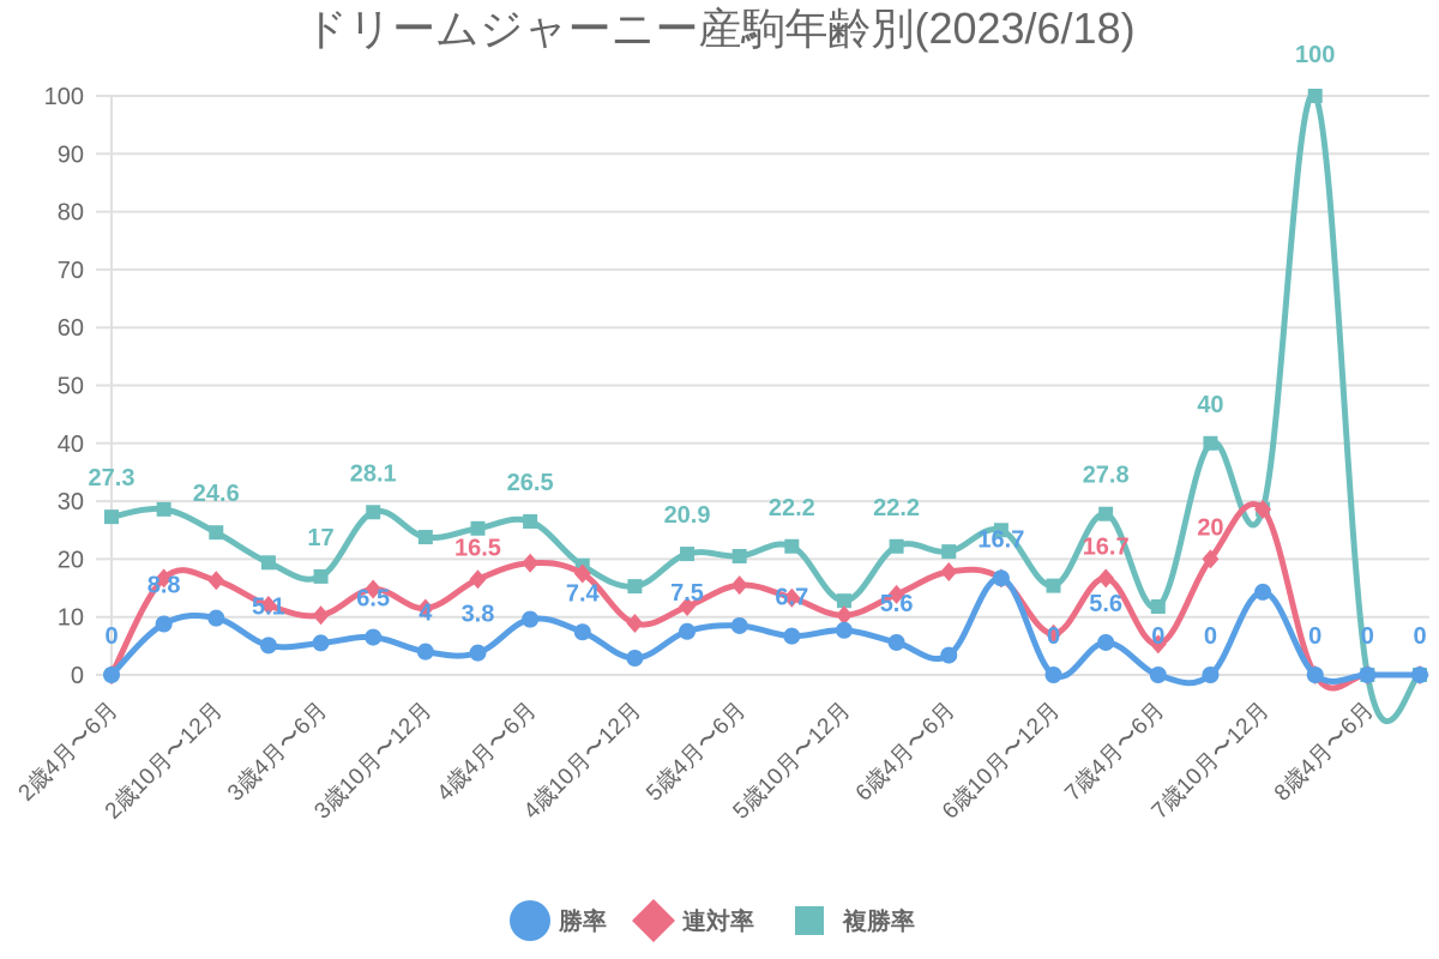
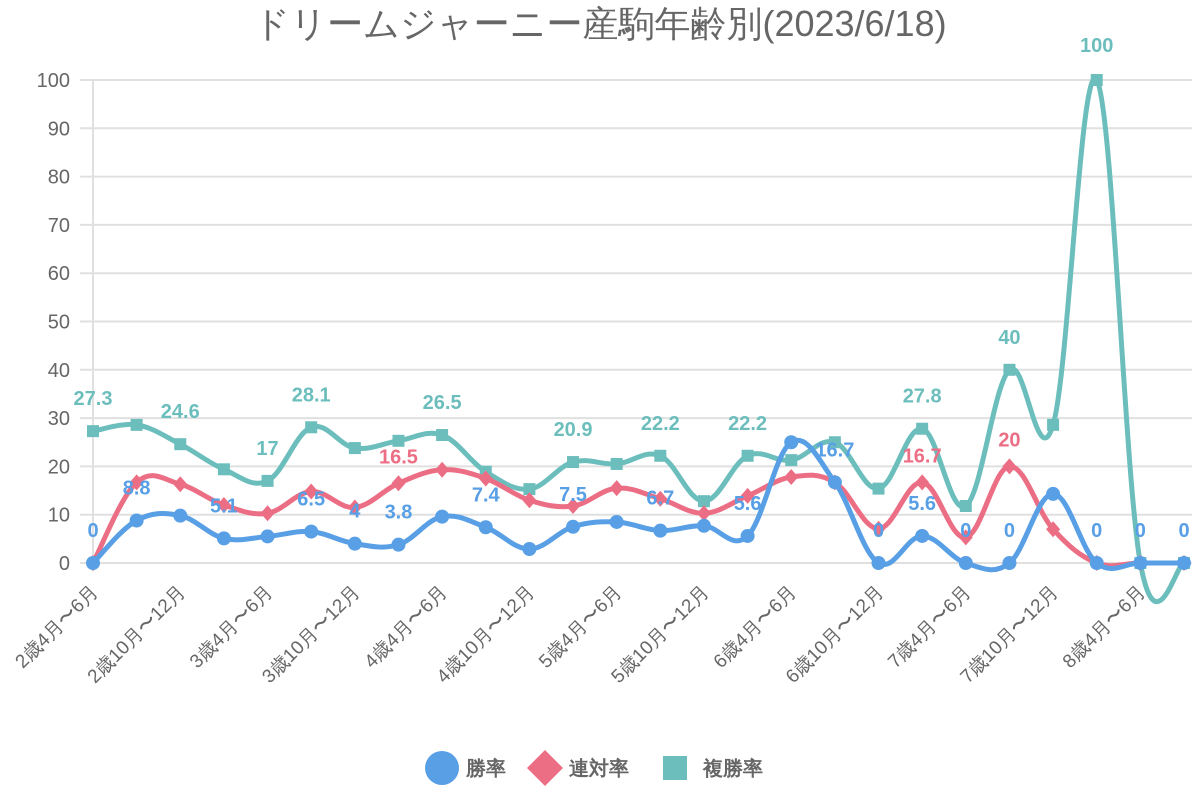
連対率/4歳10月〜12月: 9 -> 13
勝率/6歳4月〜6月: 3 -> 25
連対率/7歳10月〜12月: 29 -> 7
